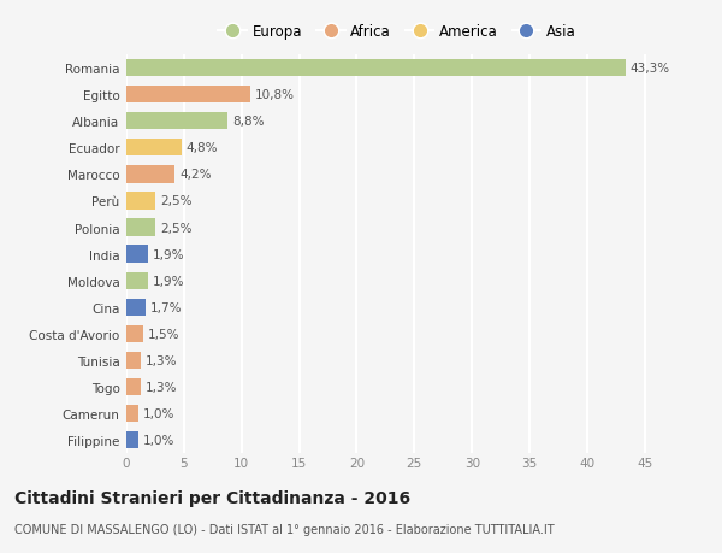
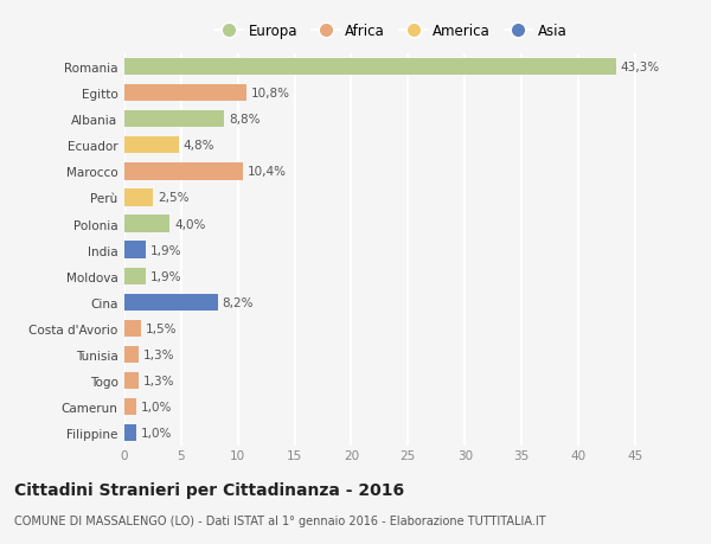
Marocco: 4,2% -> 10,4%
Polonia: 2,5% -> 4,0%
Cina: 1,7% -> 8,2%
